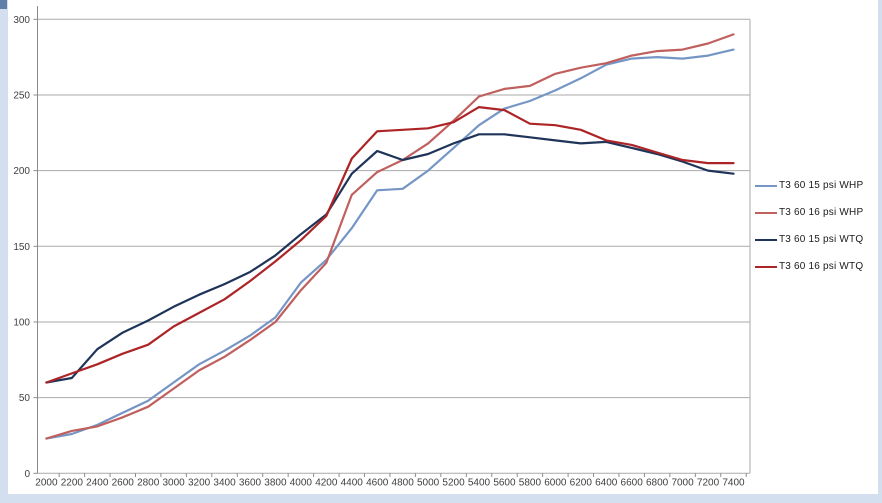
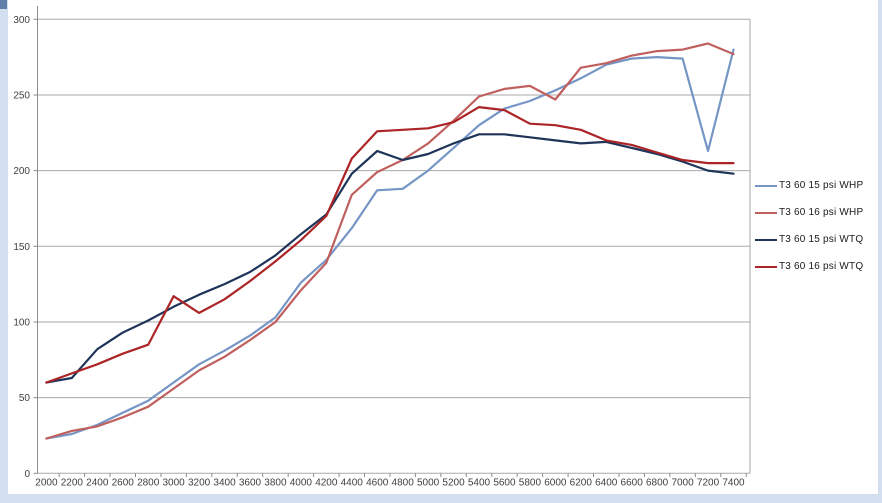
T3 60 16 psi WTQ/3000: 97 -> 117
T3 60 16 psi WHP/6000: 264 -> 247
T3 60 15 psi WHP/7200: 276 -> 213
T3 60 16 psi WHP/7400: 290 -> 277
